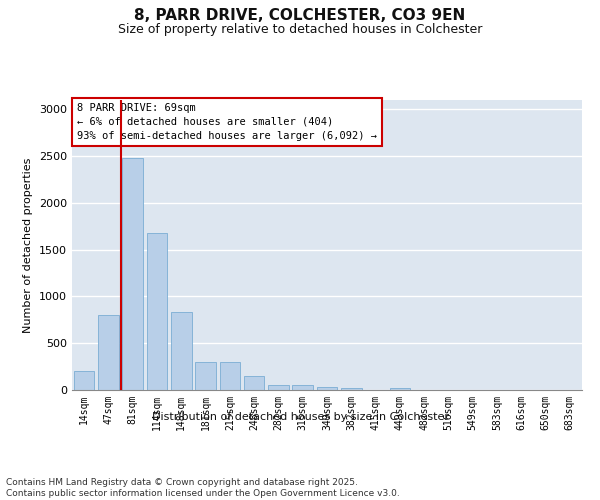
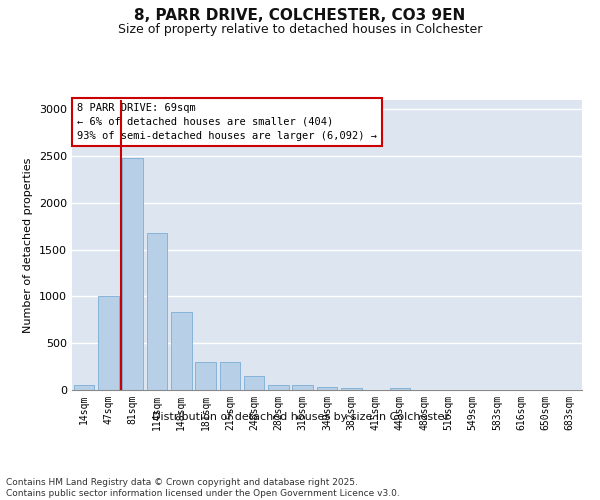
14sqm: 200 -> 60
47sqm: 800 -> 1010
